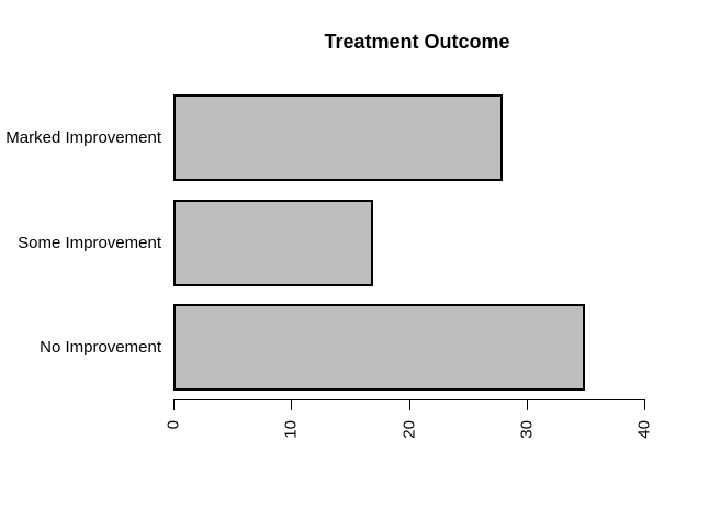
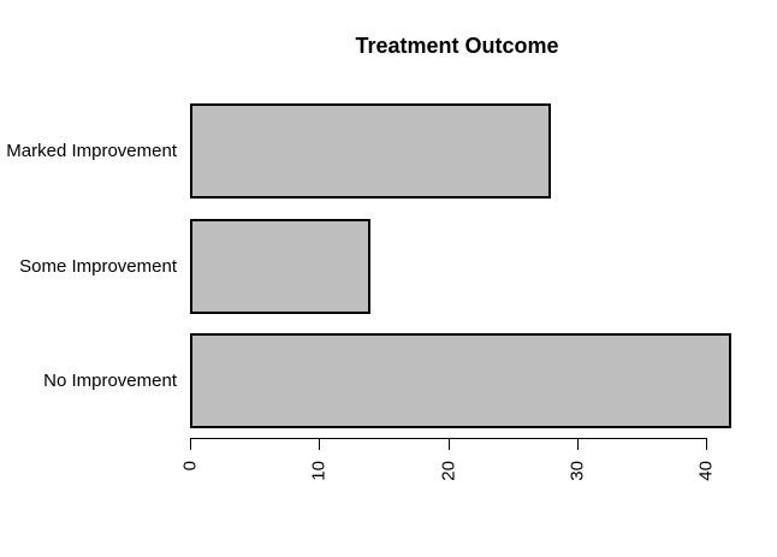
Some Improvement: 17 -> 14
No Improvement: 35 -> 42
